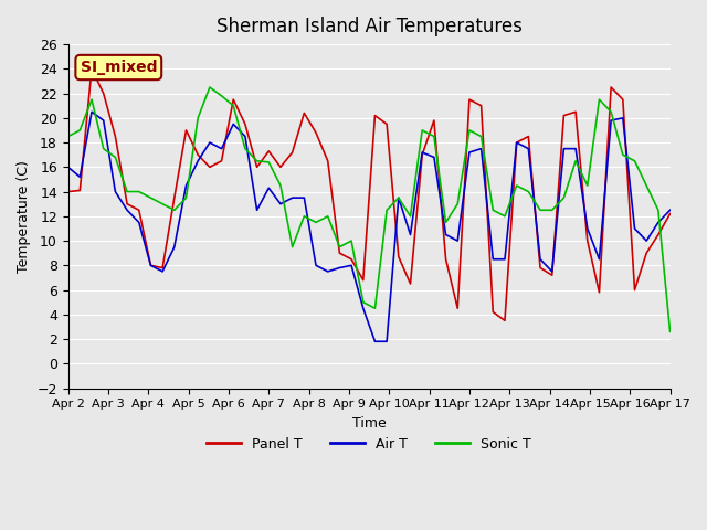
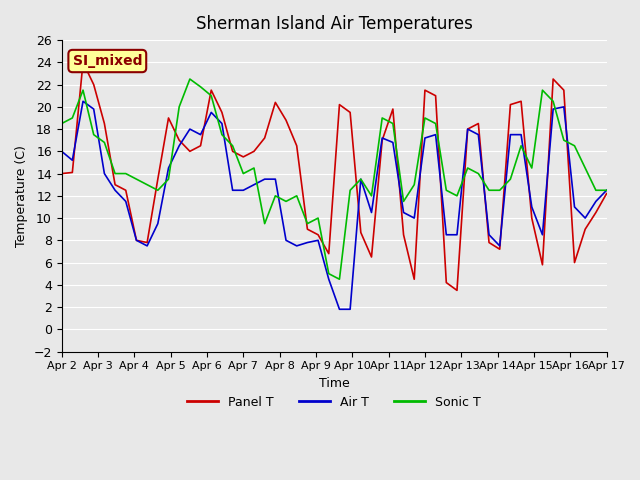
Panel T/Apr 7: 17.3 -> 15.5
Air T/Apr 7: 14.3 -> 12.5
Sonic T/Apr 7: 16.4 -> 14.0
Sonic T/Apr 17: 2.6 -> 12.5
